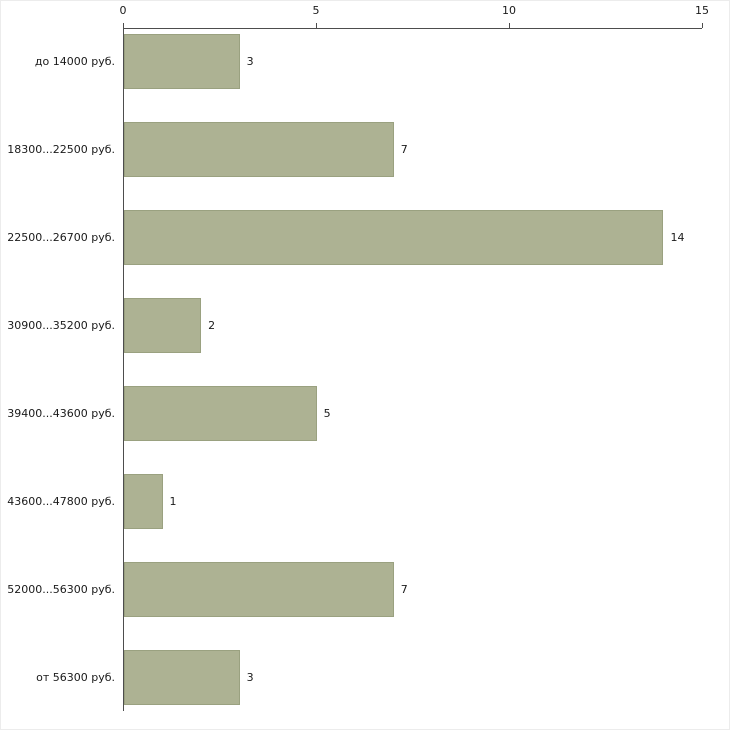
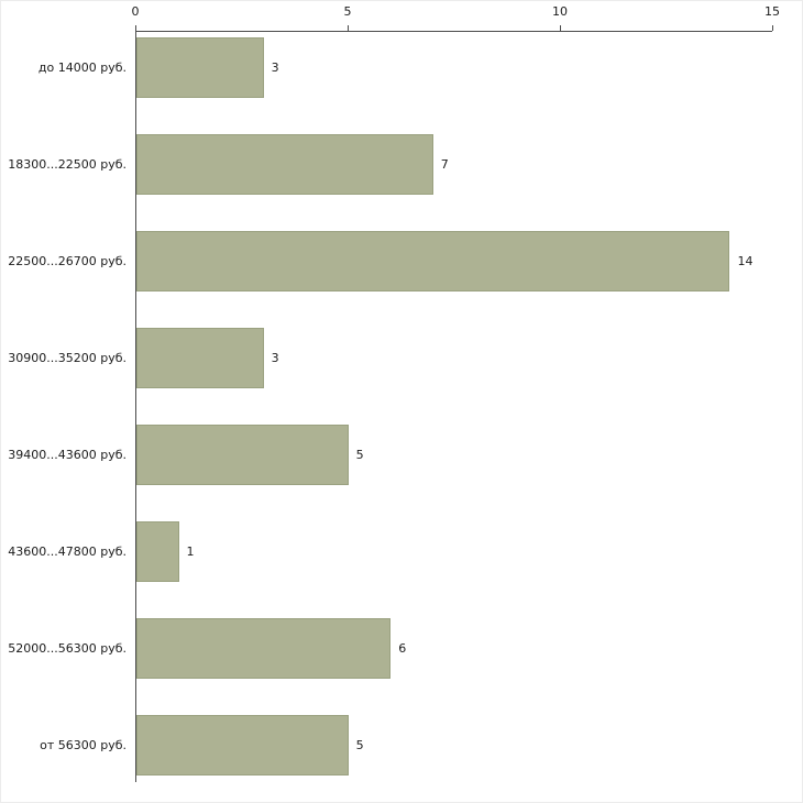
30900...35200 руб.: 2 -> 3
52000...56300 руб.: 7 -> 6
от 56300 руб.: 3 -> 5
